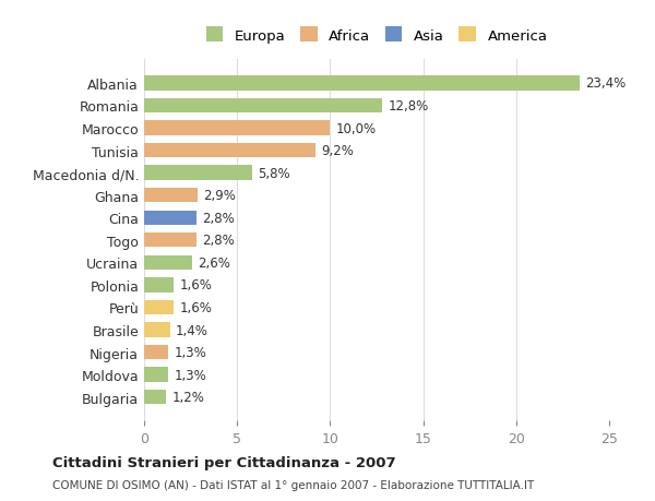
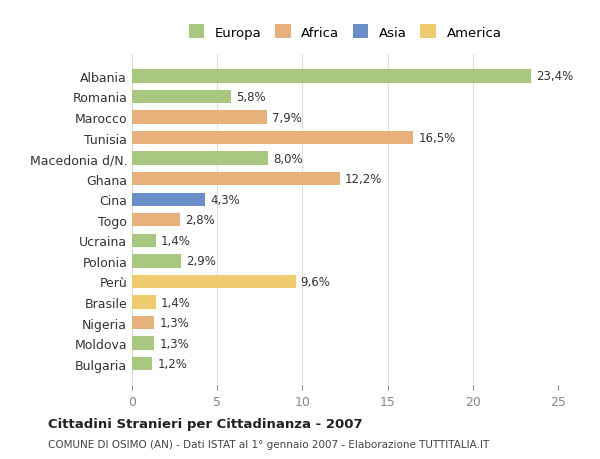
Romania: 12,8% -> 5,8%
Marocco: 10,0% -> 7,9%
Tunisia: 9,2% -> 16,5%
Macedonia d/N.: 5,8% -> 8,0%
Ghana: 2,9% -> 12,2%
Cina: 2,8% -> 4,3%
Ucraina: 2,6% -> 1,4%
Polonia: 1,6% -> 2,9%
Perù: 1,6% -> 9,6%
